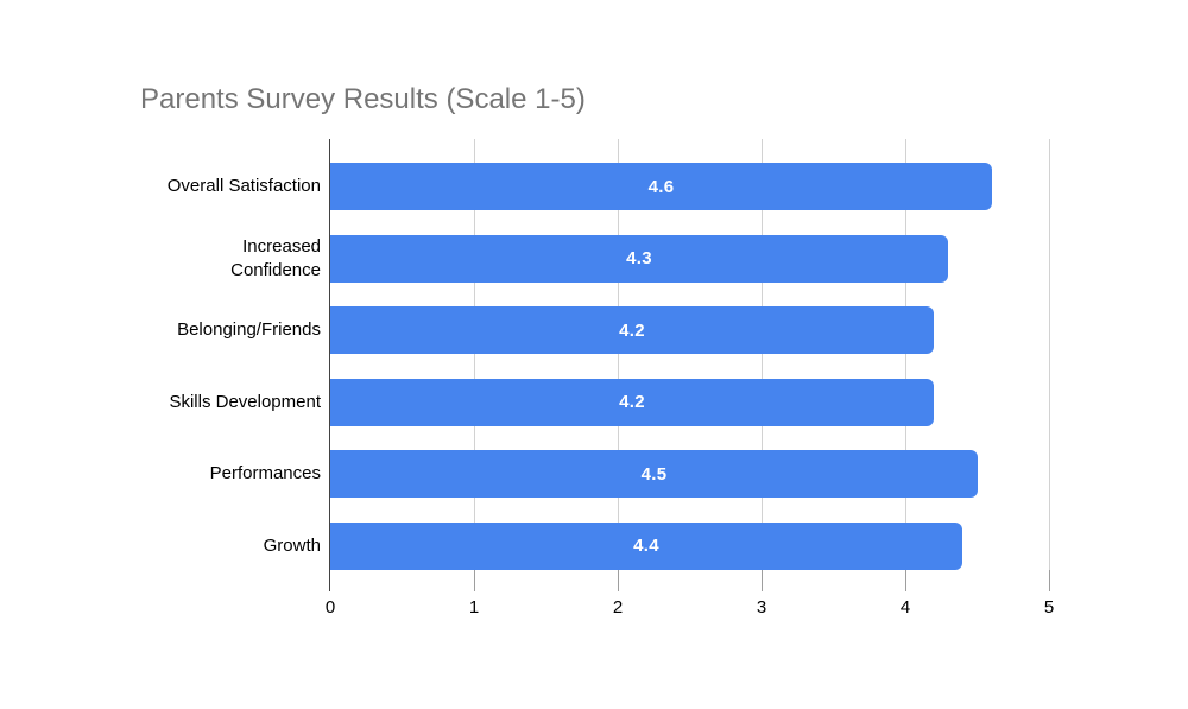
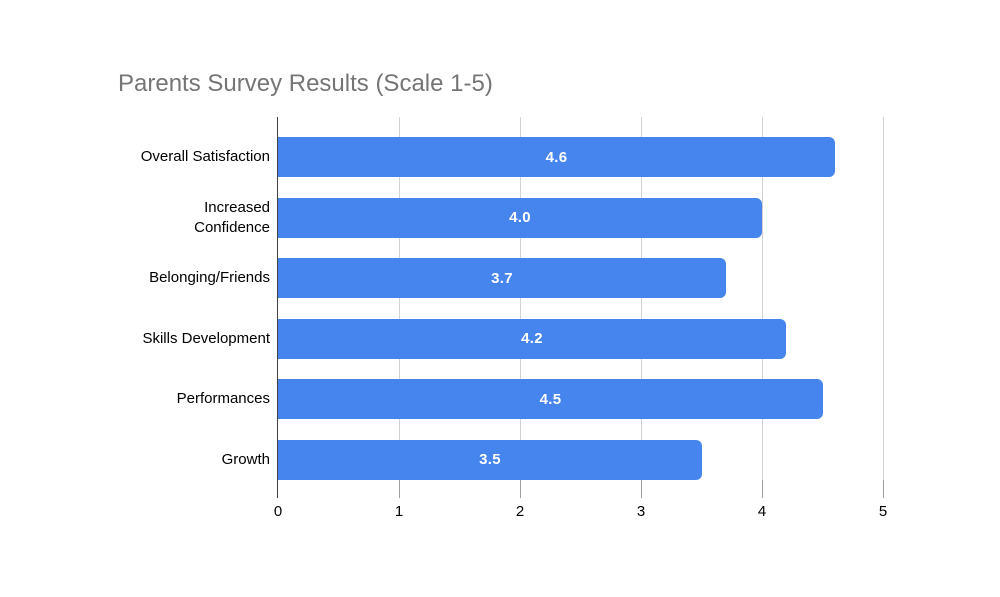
Increased Confidence: 4.3 -> 4.0
Belonging/Friends: 4.2 -> 3.7
Growth: 4.4 -> 3.5
